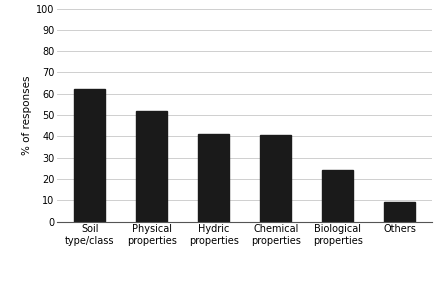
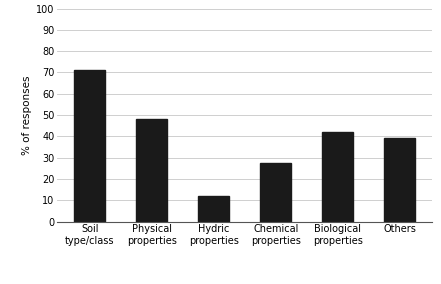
Soil type/class: 62.0 -> 71.0
Physical properties: 52.0 -> 48.0
Hydric properties: 41.0 -> 12.0
Chemical properties: 40.5 -> 27.5
Biological properties: 24.0 -> 42.0
Others: 9.0 -> 39.0
